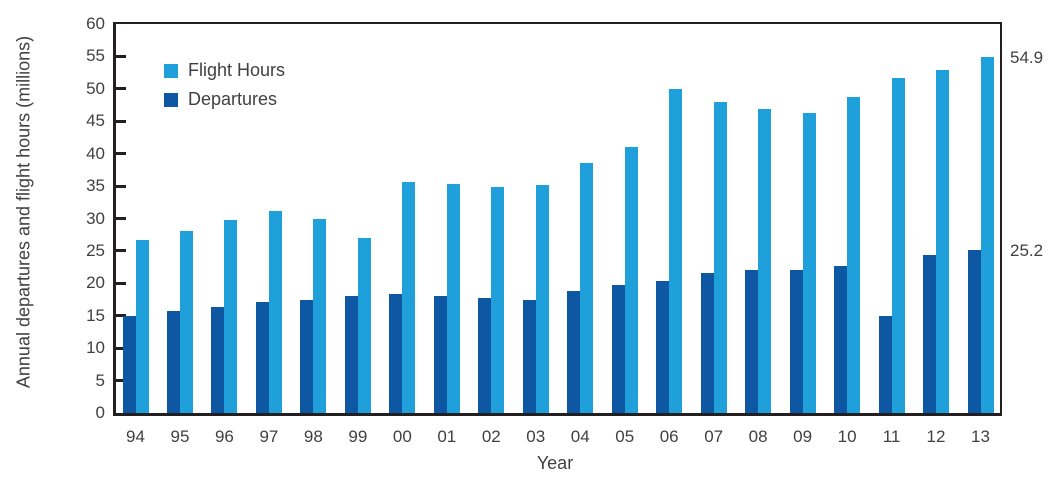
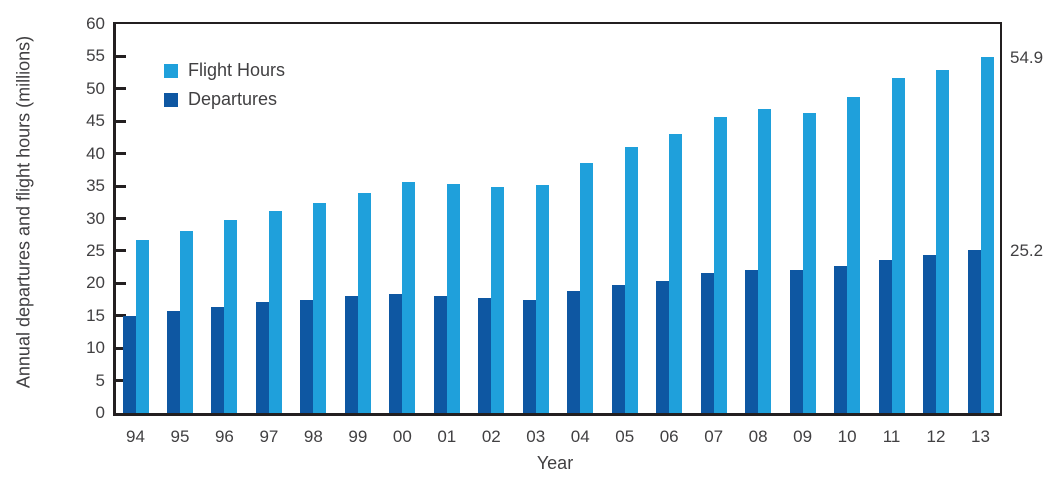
Flight Hours/98: 30 -> 32
Flight Hours/99: 27 -> 34
Flight Hours/06: 50 -> 43
Flight Hours/07: 48 -> 46
Departures/11: 15 -> 24
